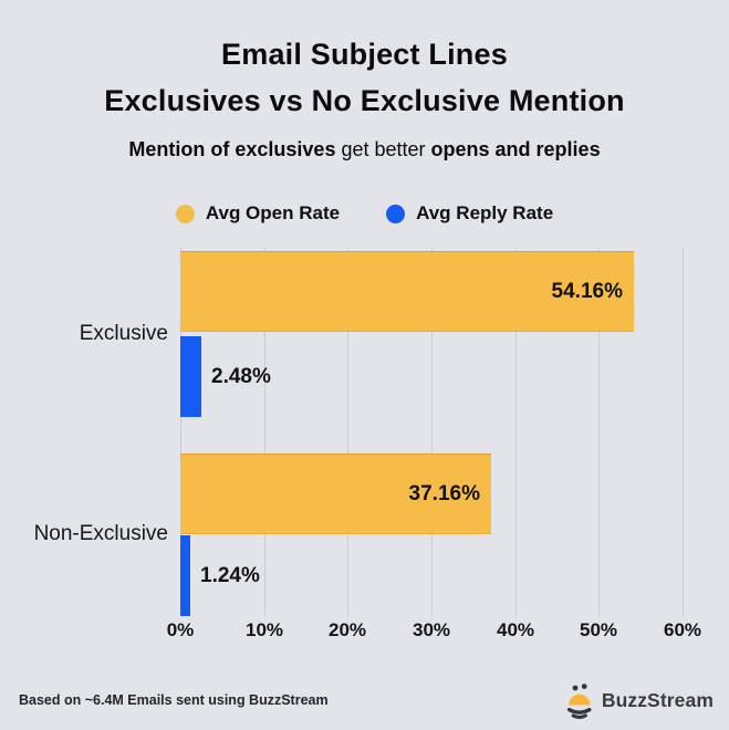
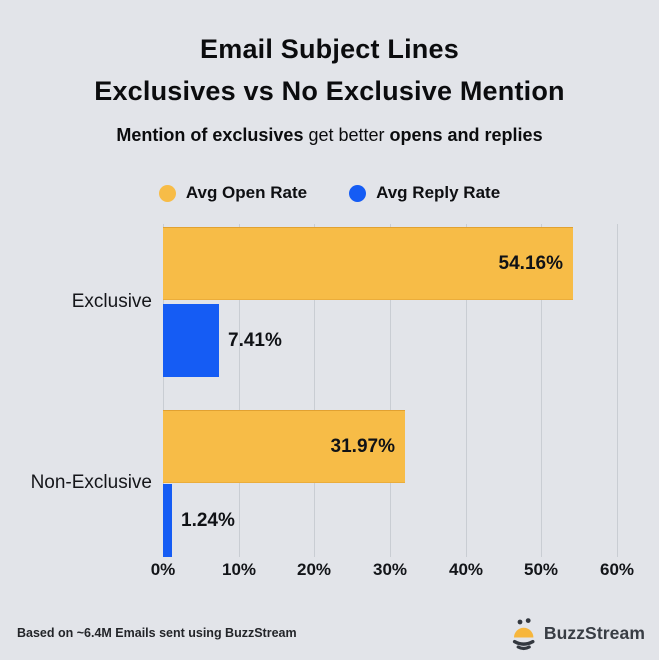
Avg Reply Rate/Exclusive: 2.48% -> 7.41%
Avg Open Rate/Non-Exclusive: 37.16% -> 31.97%
